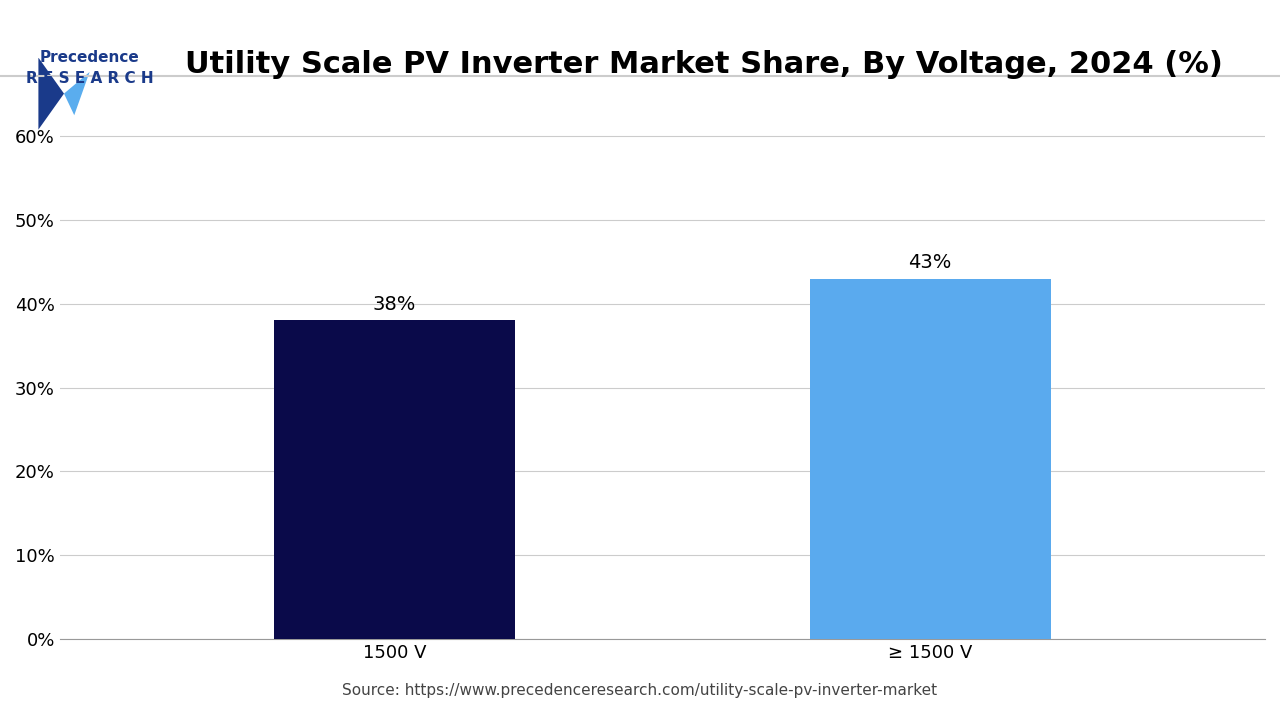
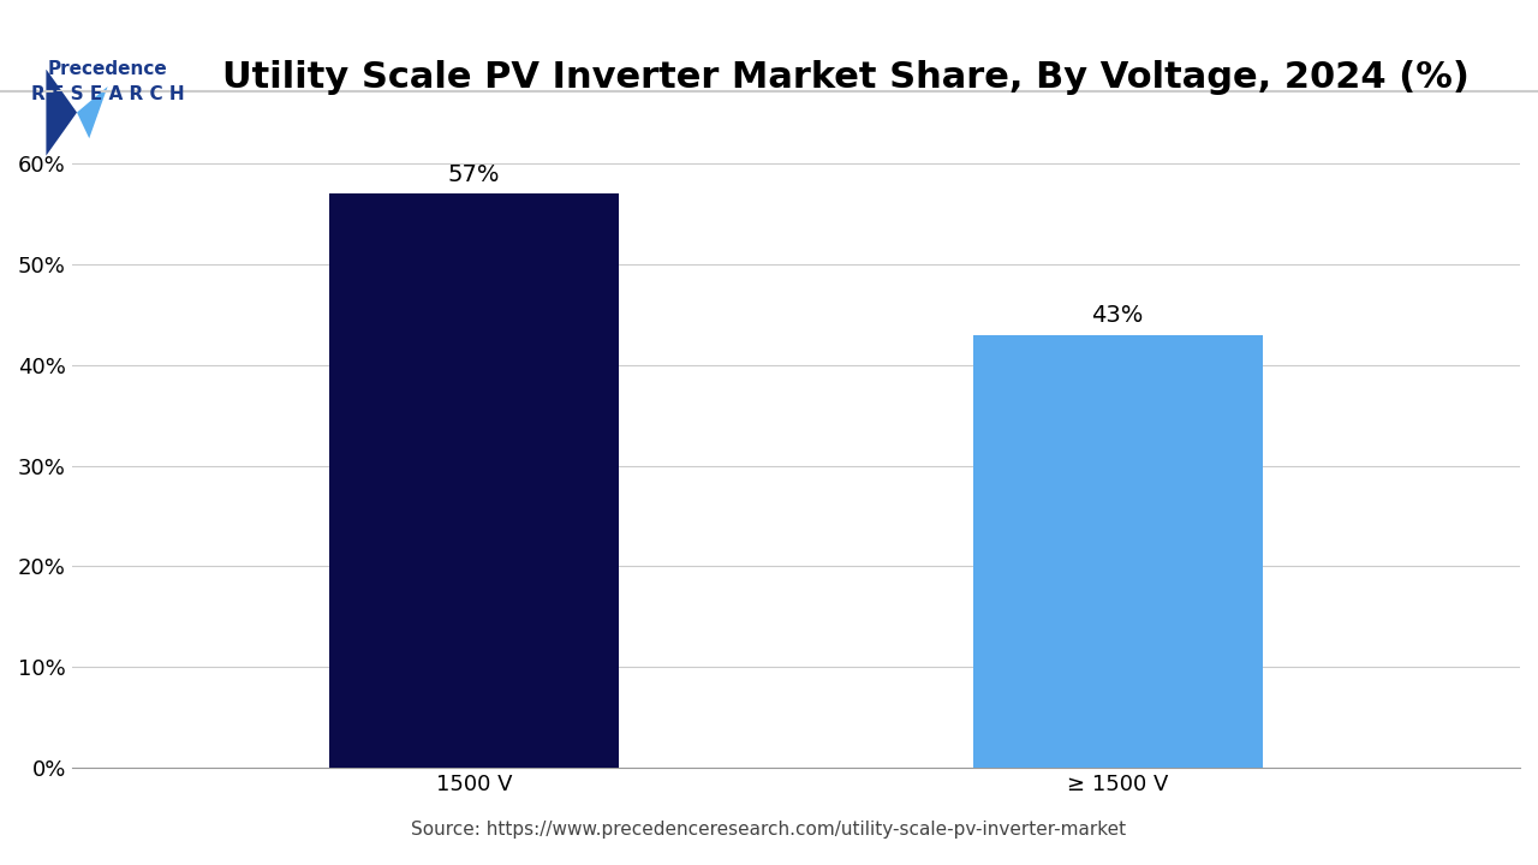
1500 V: 38% -> 57%
